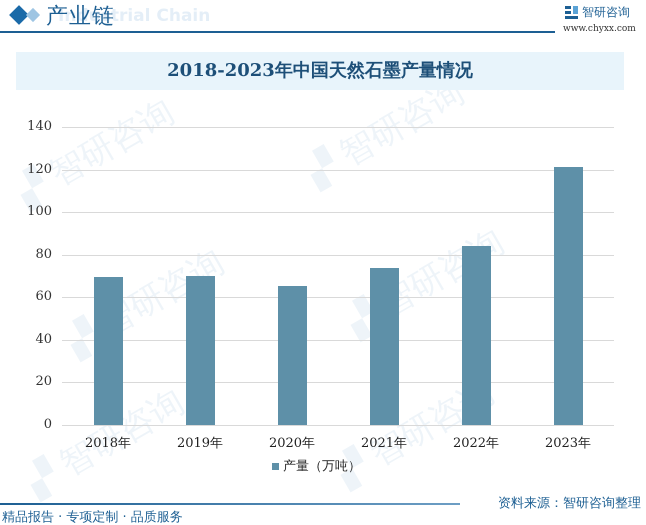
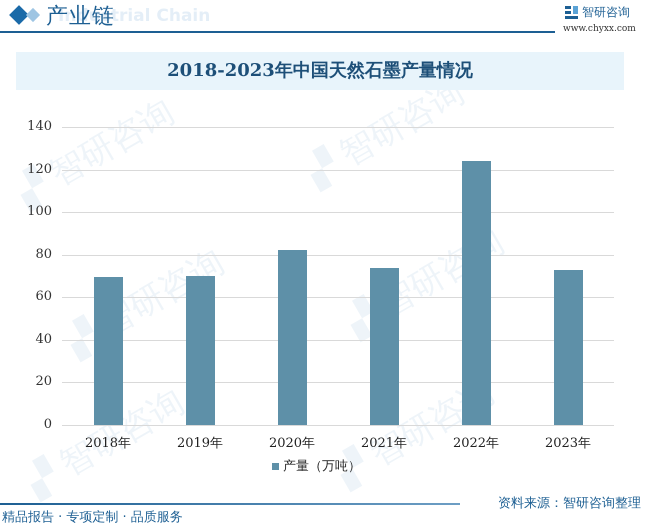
2020年: 65 -> 82
2022年: 84 -> 124
2023年: 121 -> 73
